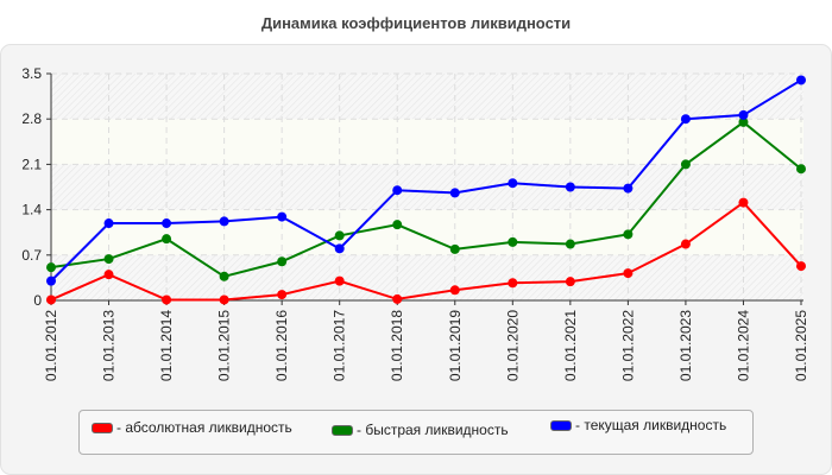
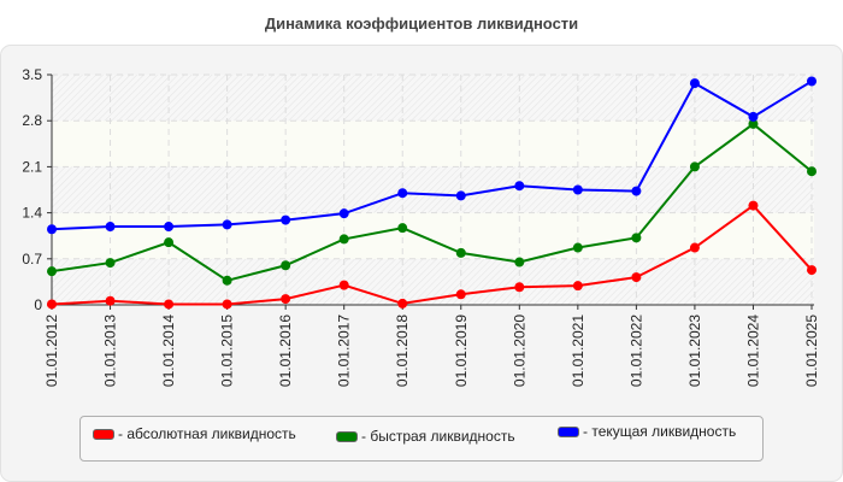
- текущая ликвидность/01.01.2012: 0.3 -> 1.1
- абсолютная ликвидность/01.01.2013: 0.4 -> 0.1
- текущая ликвидность/01.01.2017: 0.8 -> 1.4
- быстрая ликвидность/01.01.2020: 0.9 -> 0.7
- текущая ликвидность/01.01.2023: 2.8 -> 3.4
